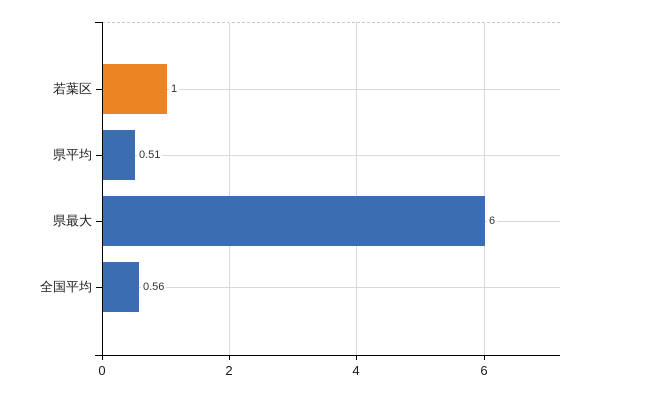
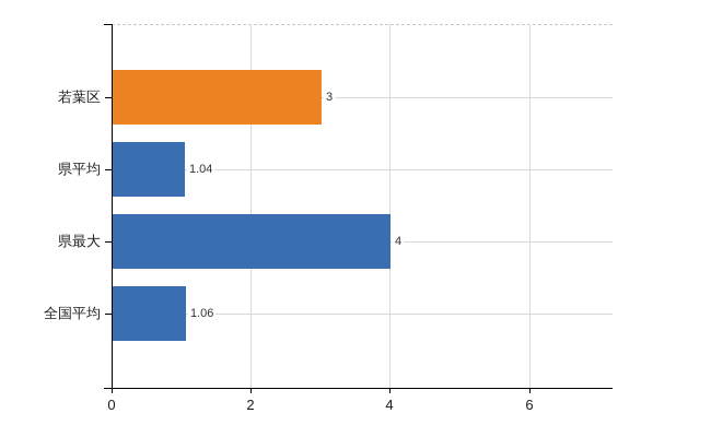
若葉区: 1 -> 3
県平均: 0.51 -> 1.04
県最大: 6 -> 4
全国平均: 0.56 -> 1.06
